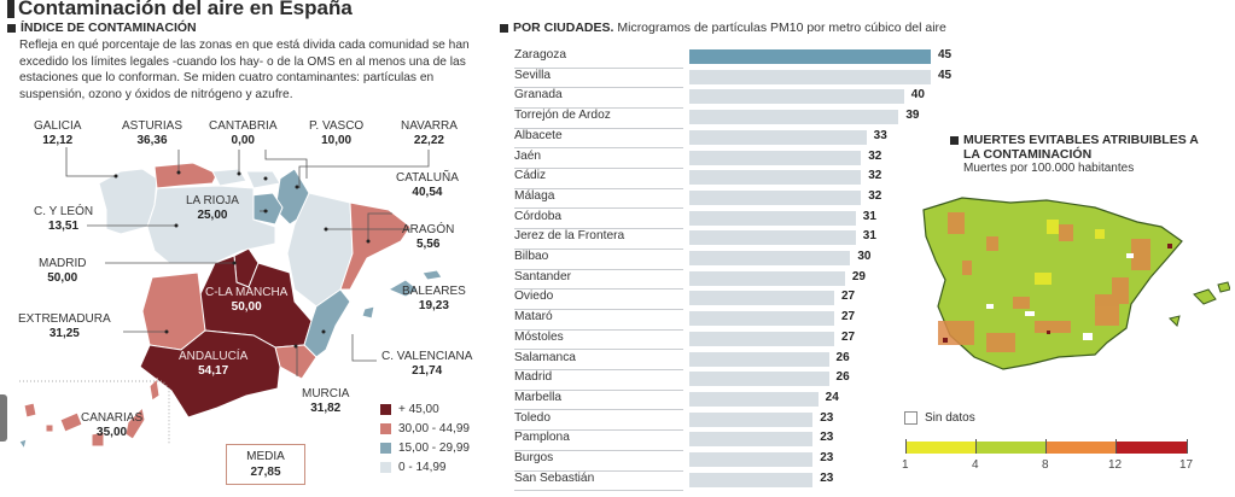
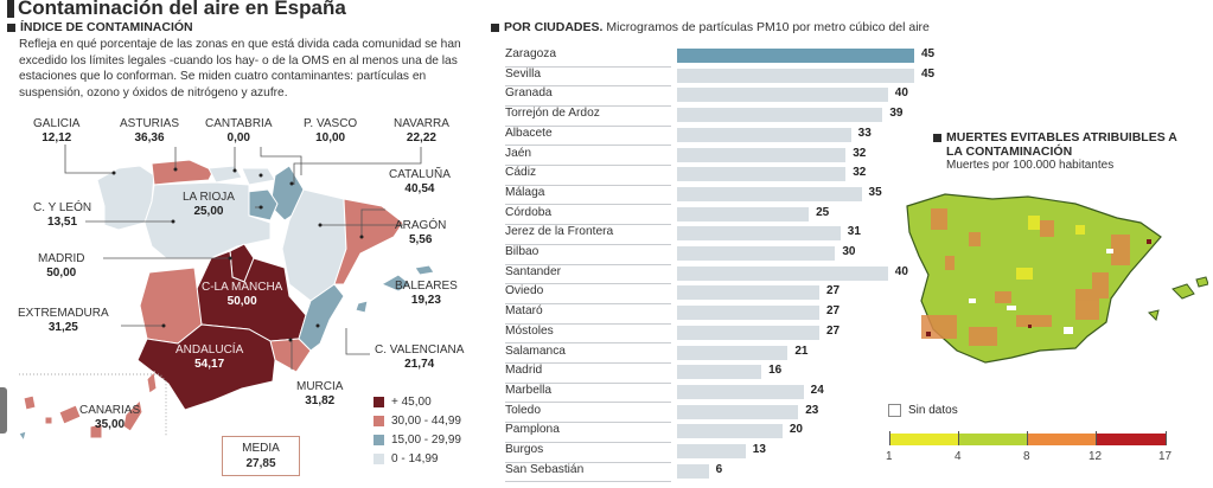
POR CIUDADES./Málaga: 32 -> 35
POR CIUDADES./Córdoba: 31 -> 25
POR CIUDADES./Santander: 29 -> 40
POR CIUDADES./Salamanca: 26 -> 21
POR CIUDADES./Madrid: 26 -> 16
POR CIUDADES./Pamplona: 23 -> 20
POR CIUDADES./Burgos: 23 -> 13
POR CIUDADES./San Sebastián: 23 -> 6
